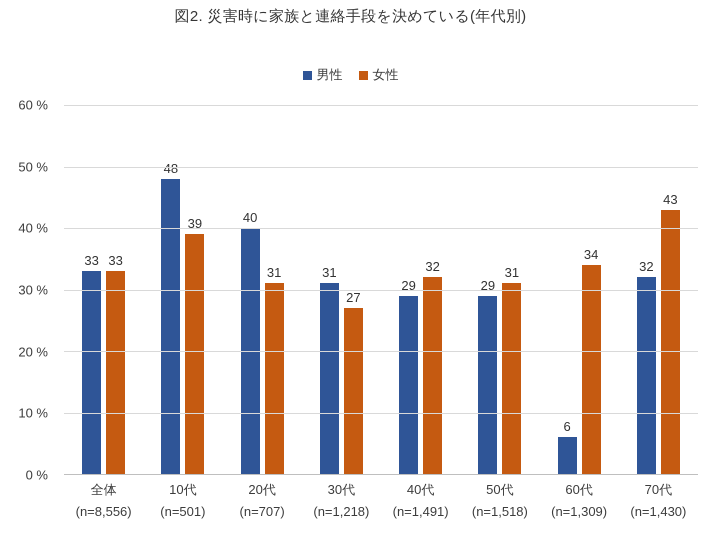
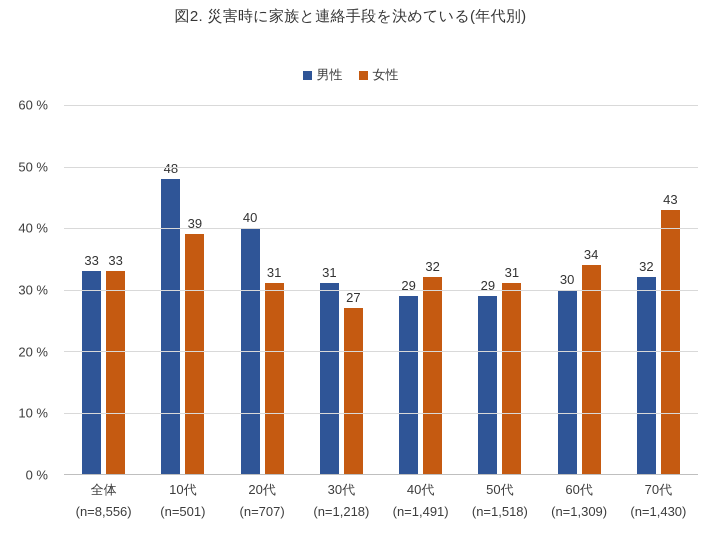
男性/60代: 6 -> 30
